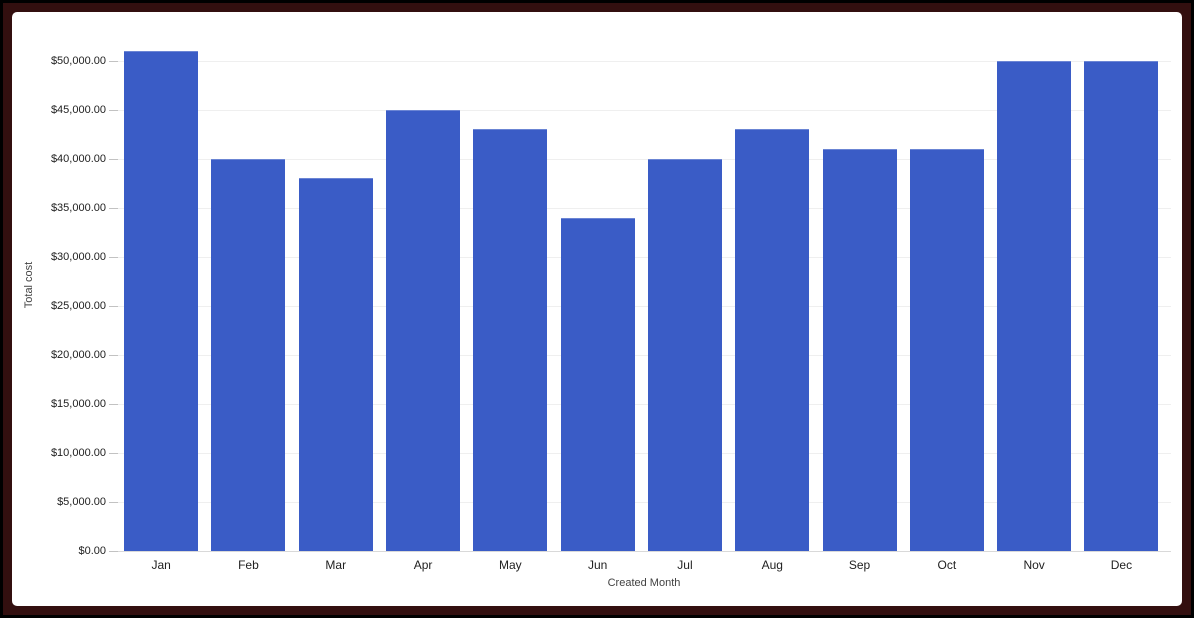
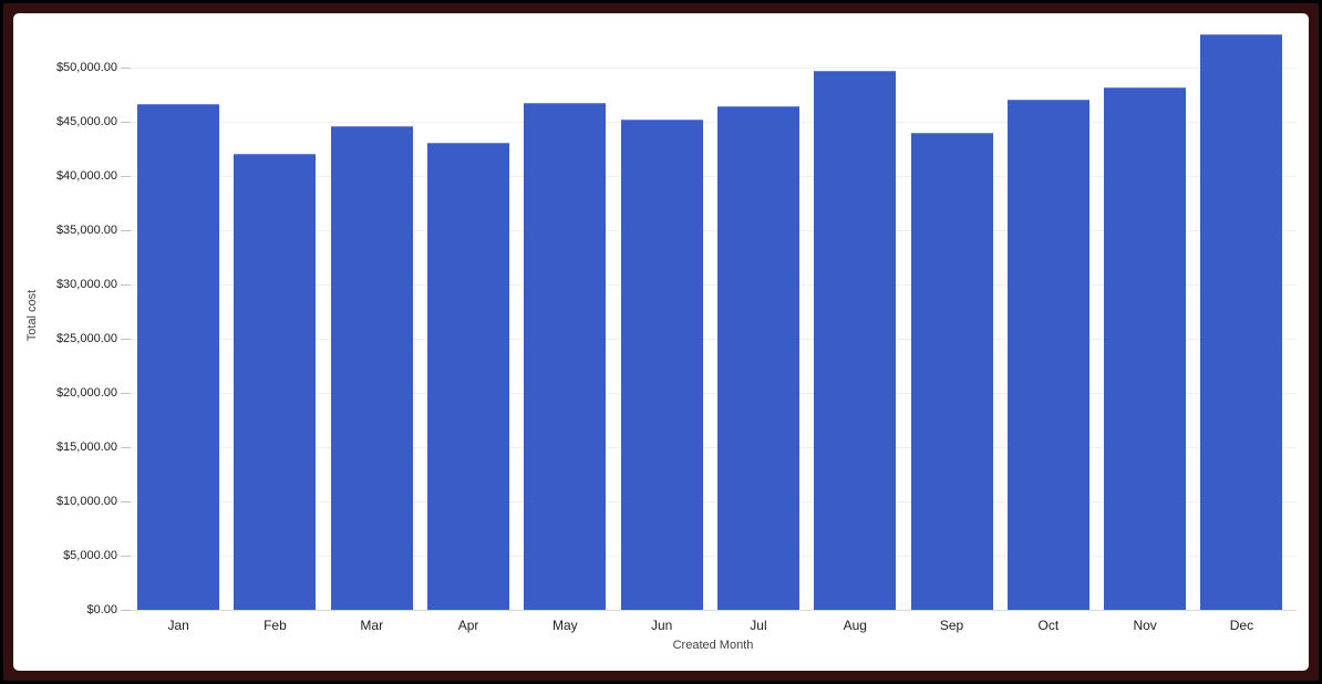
Jan: $51000 -> $47000
Feb: $40000 -> $42000
Mar: $38000 -> $45000
Apr: $45000 -> $43000
May: $43000 -> $47000
Jun: $34000 -> $45000
Jul: $40000 -> $46000
Aug: $43000 -> $50000
Sep: $41000 -> $44000
Oct: $41000 -> $47000
Nov: $50000 -> $48000
Dec: $50000 -> $53000
